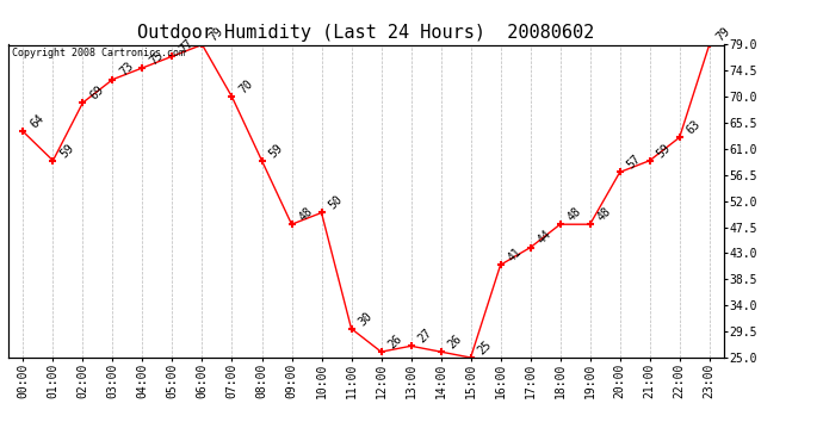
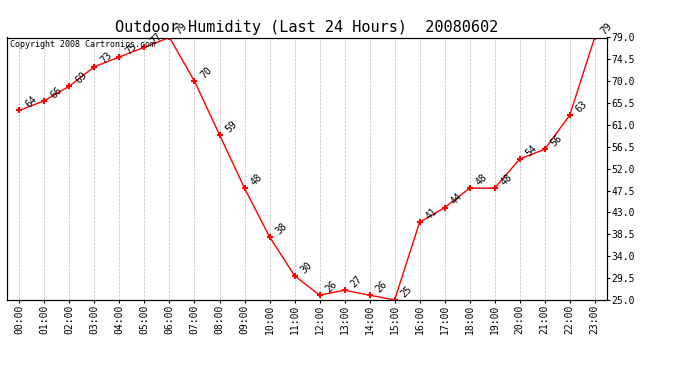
01:00: 59 -> 66
10:00: 50 -> 38
20:00: 57 -> 54
21:00: 59 -> 56
